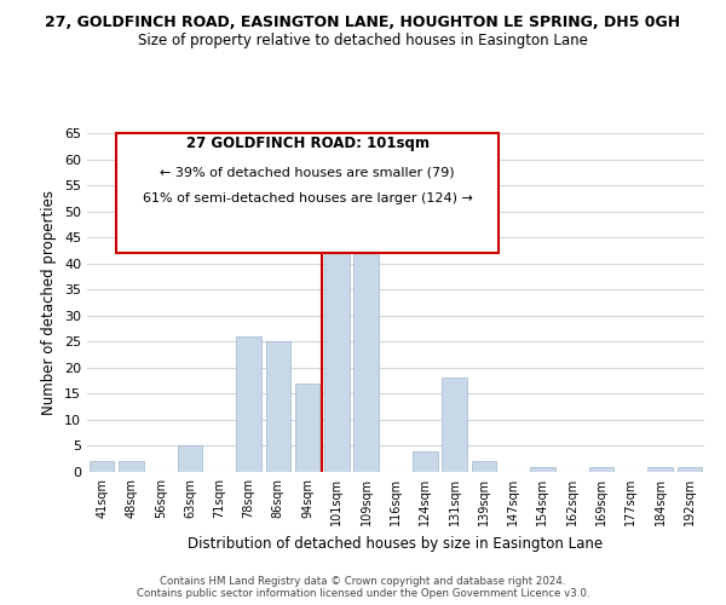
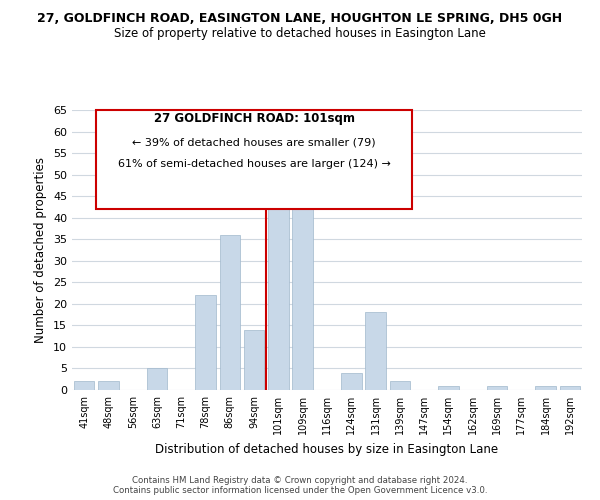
78sqm: 26 -> 22
86sqm: 25 -> 36
94sqm: 17 -> 14
